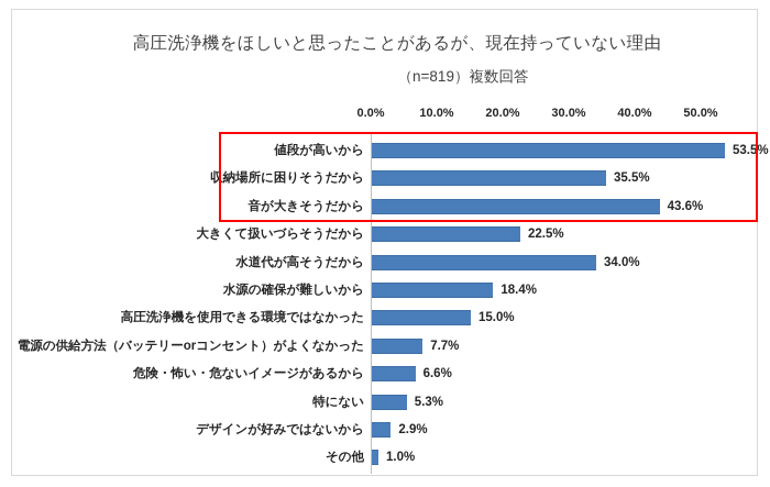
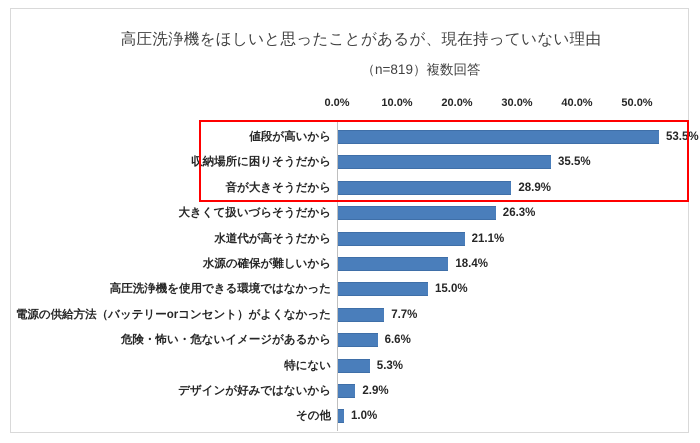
音が大きそうだから: 43.6% -> 28.9%
大きくて扱いづらそうだから: 22.5% -> 26.3%
水道代が高そうだから: 34.0% -> 21.1%
